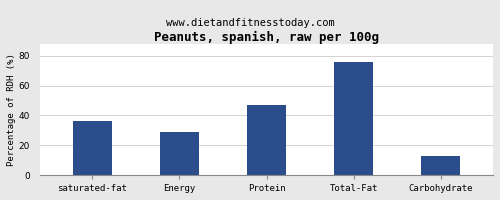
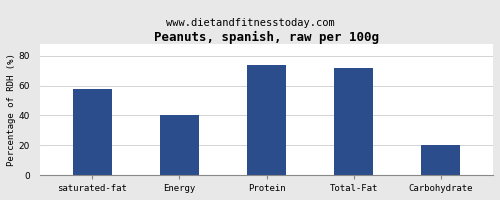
saturated-fat: 36 -> 58
Energy: 29 -> 40
Protein: 47 -> 74
Total-Fat: 76 -> 72
Carbohydrate: 13 -> 20
